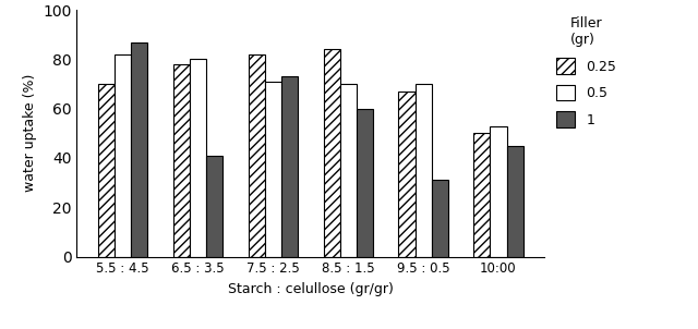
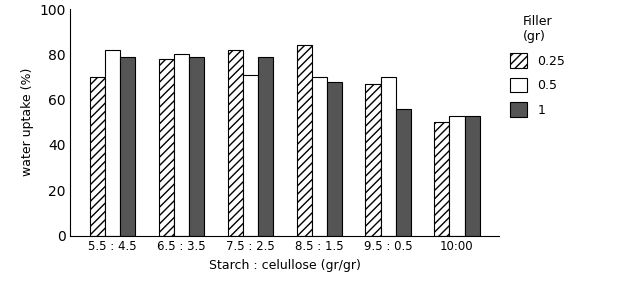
1/5.5 : 4.5: 87 -> 79
1/6.5 : 3.5: 41 -> 79
1/7.5 : 2.5: 73 -> 79
1/8.5 : 1.5: 60 -> 68
1/9.5 : 0.5: 31 -> 56
1/10:00: 45 -> 53
